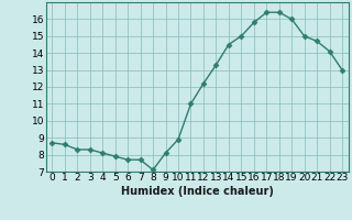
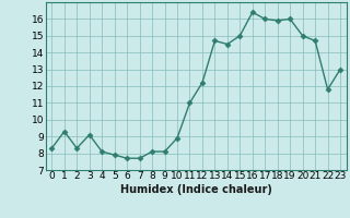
0: 8.7 -> 8.3
1: 8.6 -> 9.3
3: 8.3 -> 9.1
8: 7.1 -> 8.1
13: 13.3 -> 14.7
16: 15.8 -> 16.4
17: 16.4 -> 16.0
18: 16.4 -> 15.9
22: 14.1 -> 11.8
